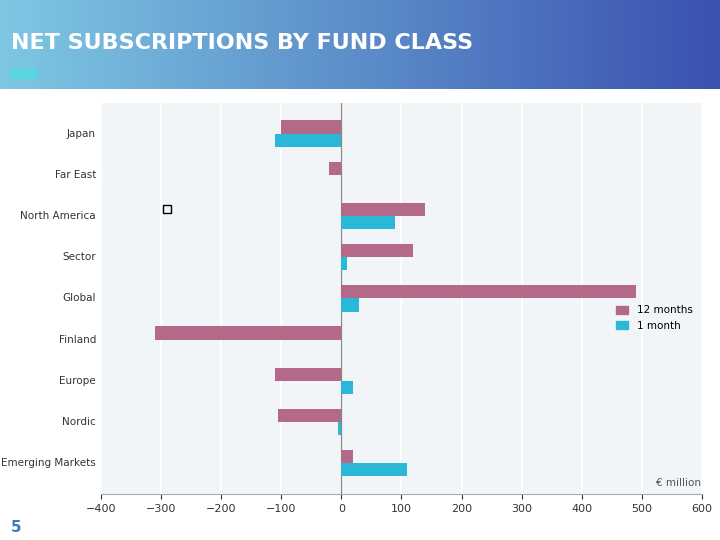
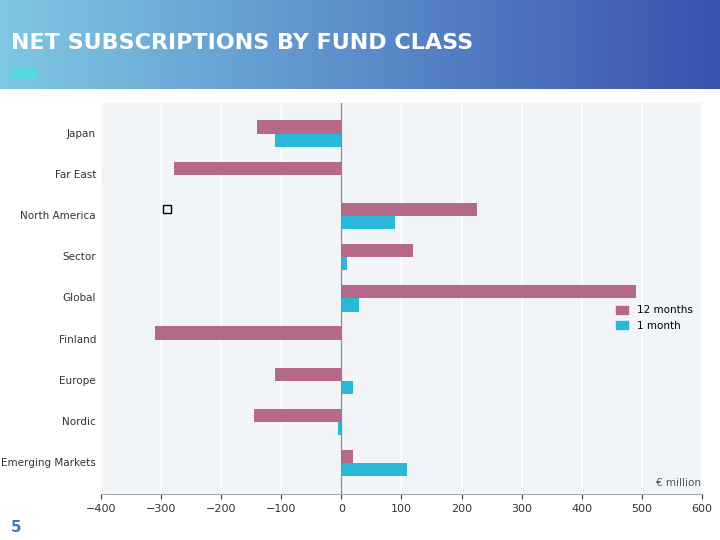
12 months/Japan: -100 -> -140
12 months/Far East: -20 -> -278
12 months/North America: 140 -> 226
12 months/Nordic: -105 -> -146
